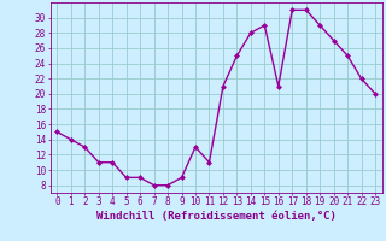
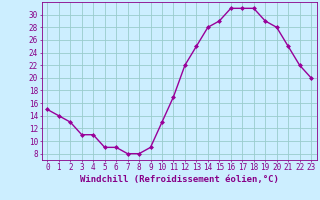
11: 11 -> 17
12: 21 -> 22
16: 21 -> 31
20: 27 -> 28
